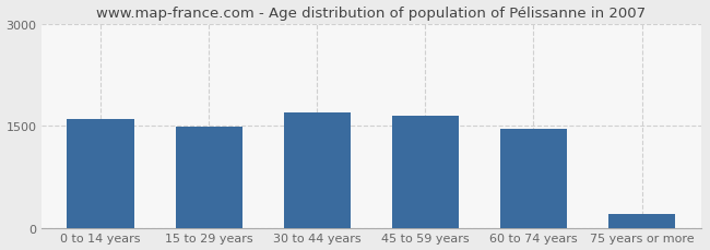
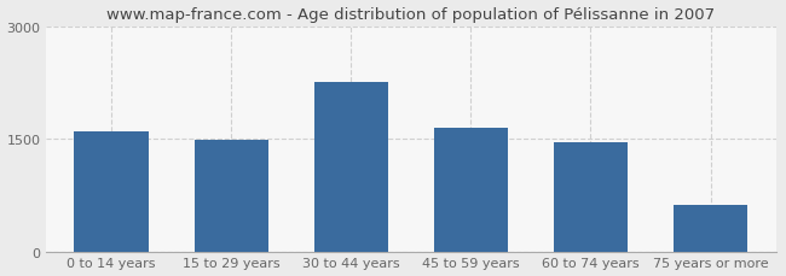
30 to 44 years: 1700 -> 2260
75 years or more: 220 -> 620
